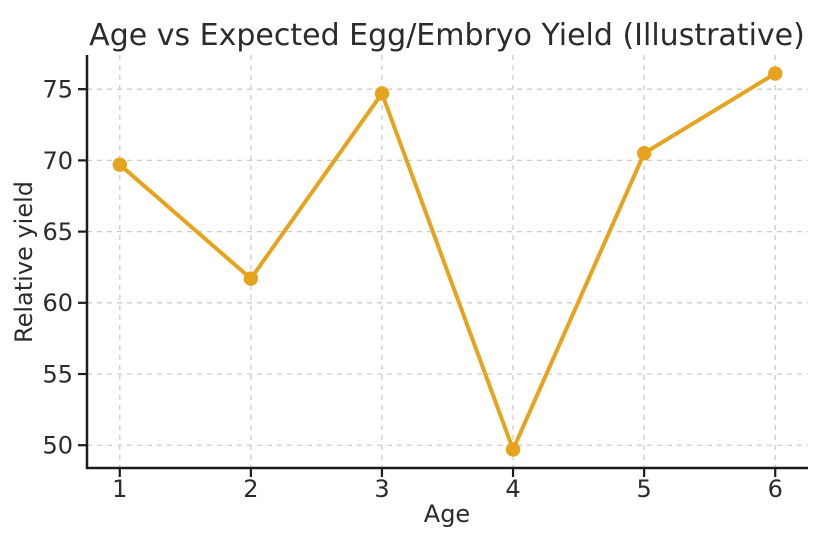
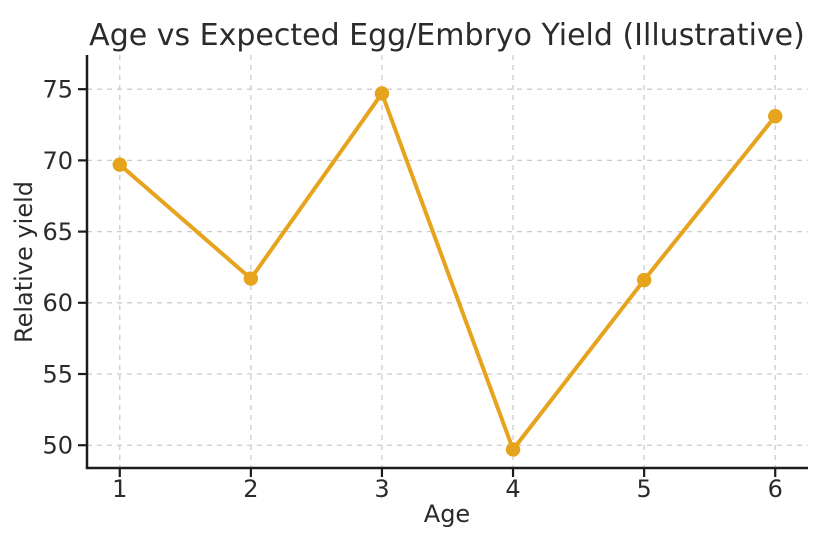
5: 70.5 -> 61.6
6: 76.1 -> 73.1
